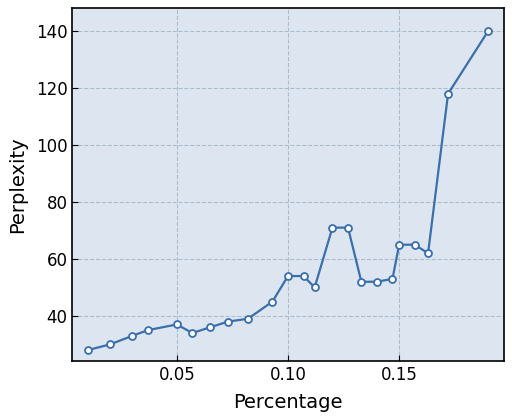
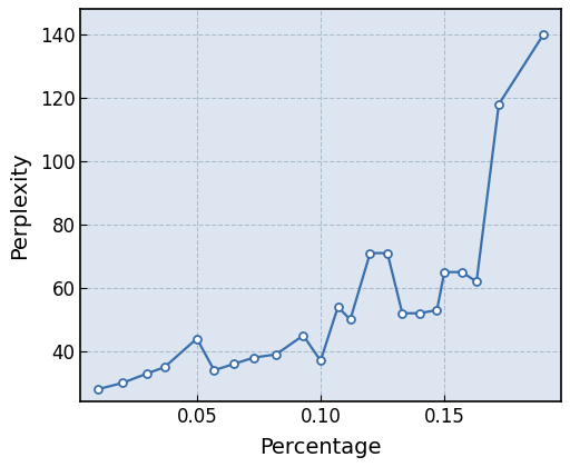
0.05: 37 -> 44
0.10: 54 -> 37
